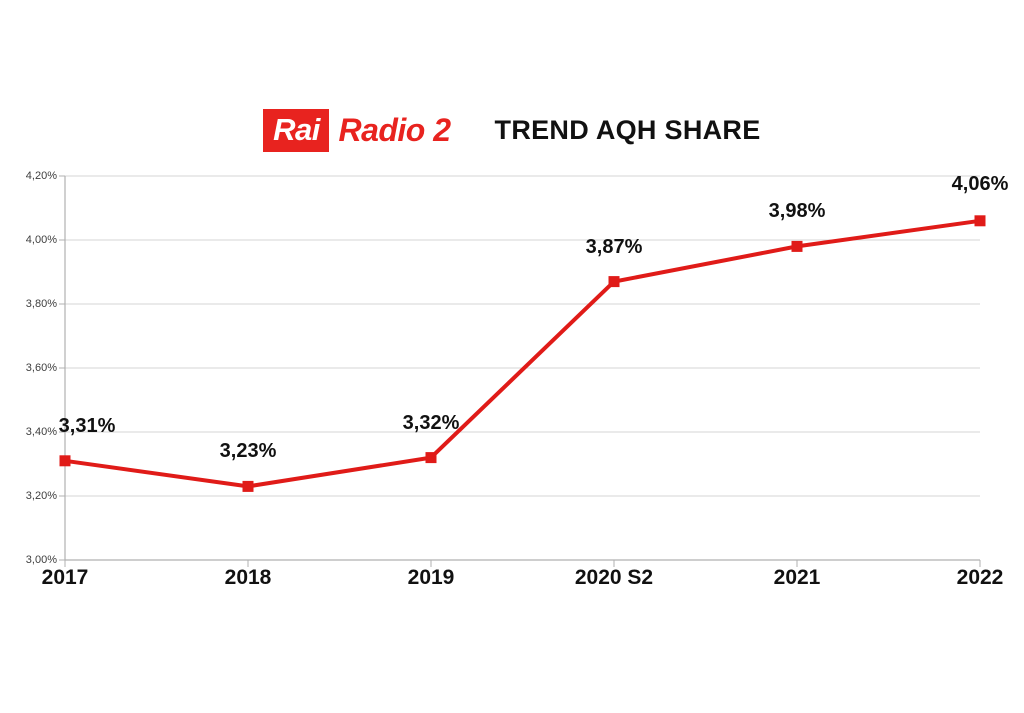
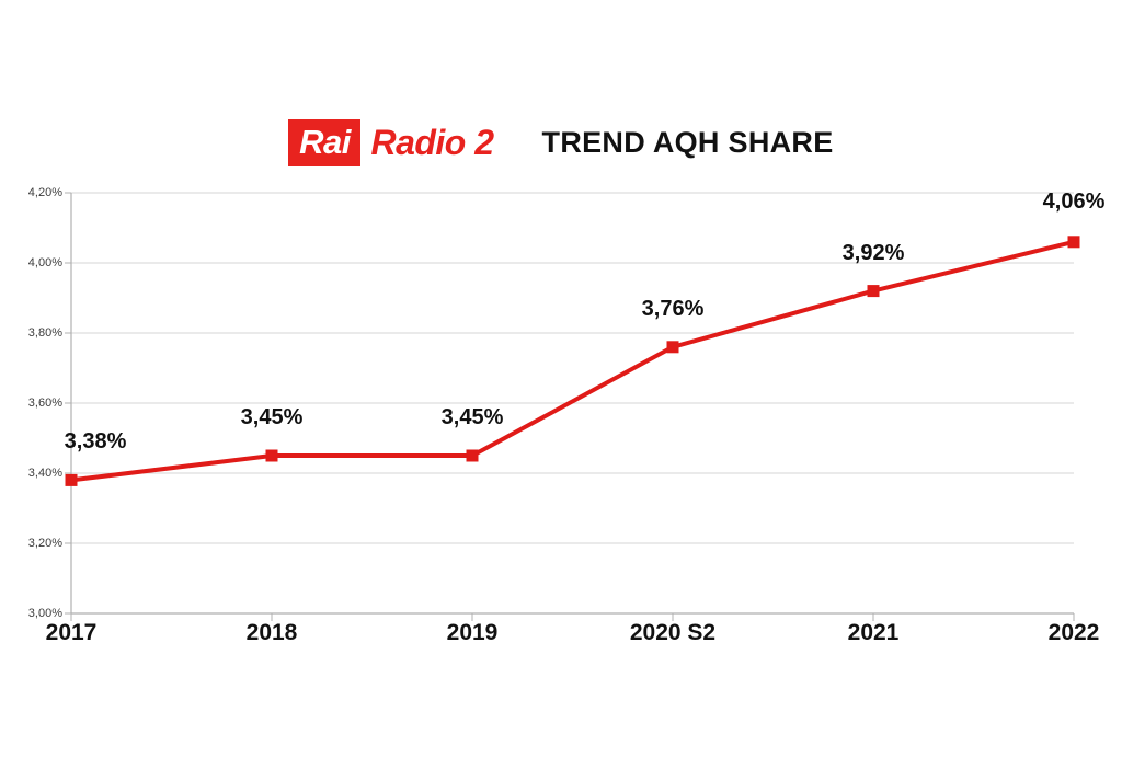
2017: 3,31% -> 3,38%
2018: 3,23% -> 3,45%
2019: 3,32% -> 3,45%
2020 S2: 3,87% -> 3,76%
2021: 3,98% -> 3,92%
